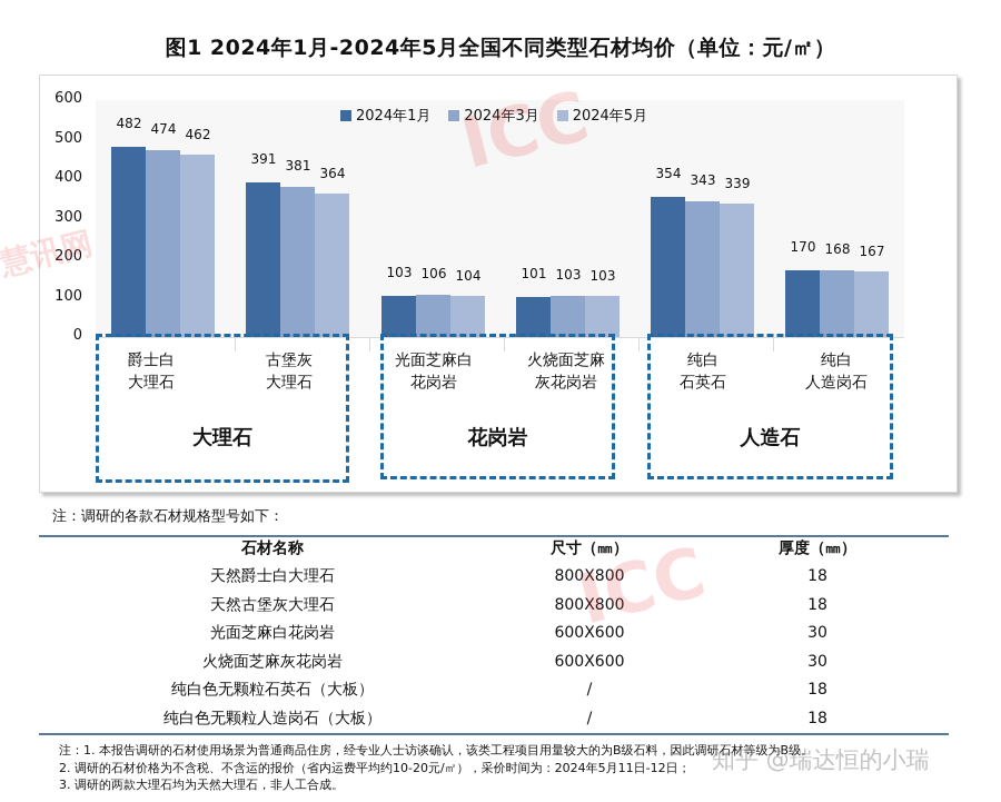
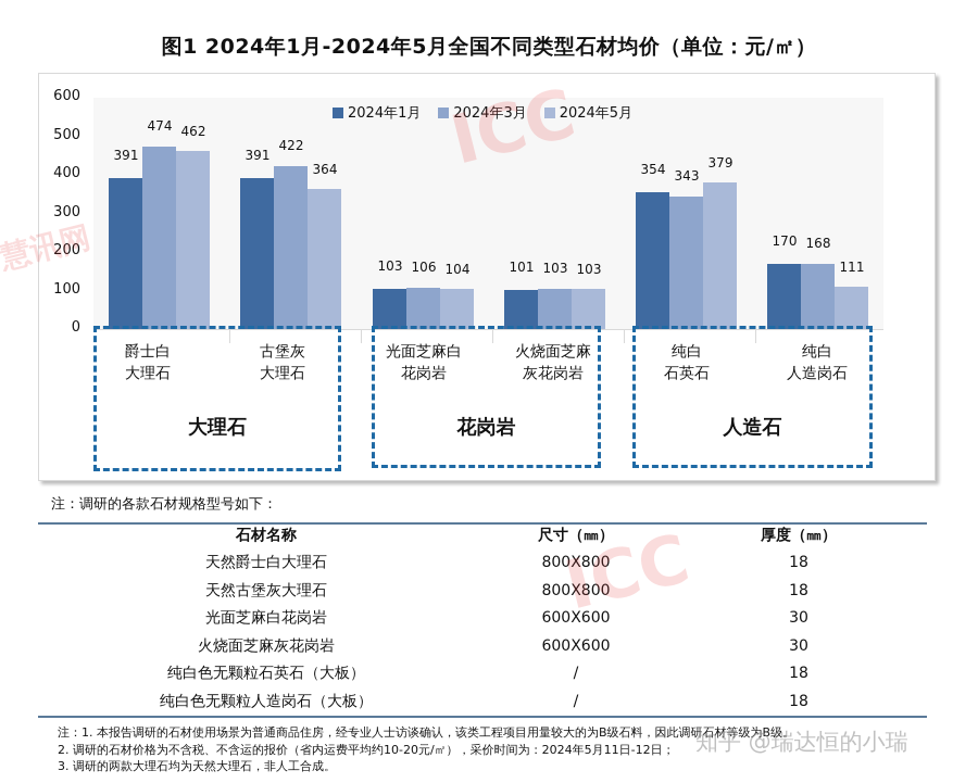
2024年1月/爵士白大理石: 482 -> 391
2024年3月/古堡灰大理石: 381 -> 422
2024年5月/纯白石英石: 339 -> 379
2024年5月/纯白人造岗石: 167 -> 111
